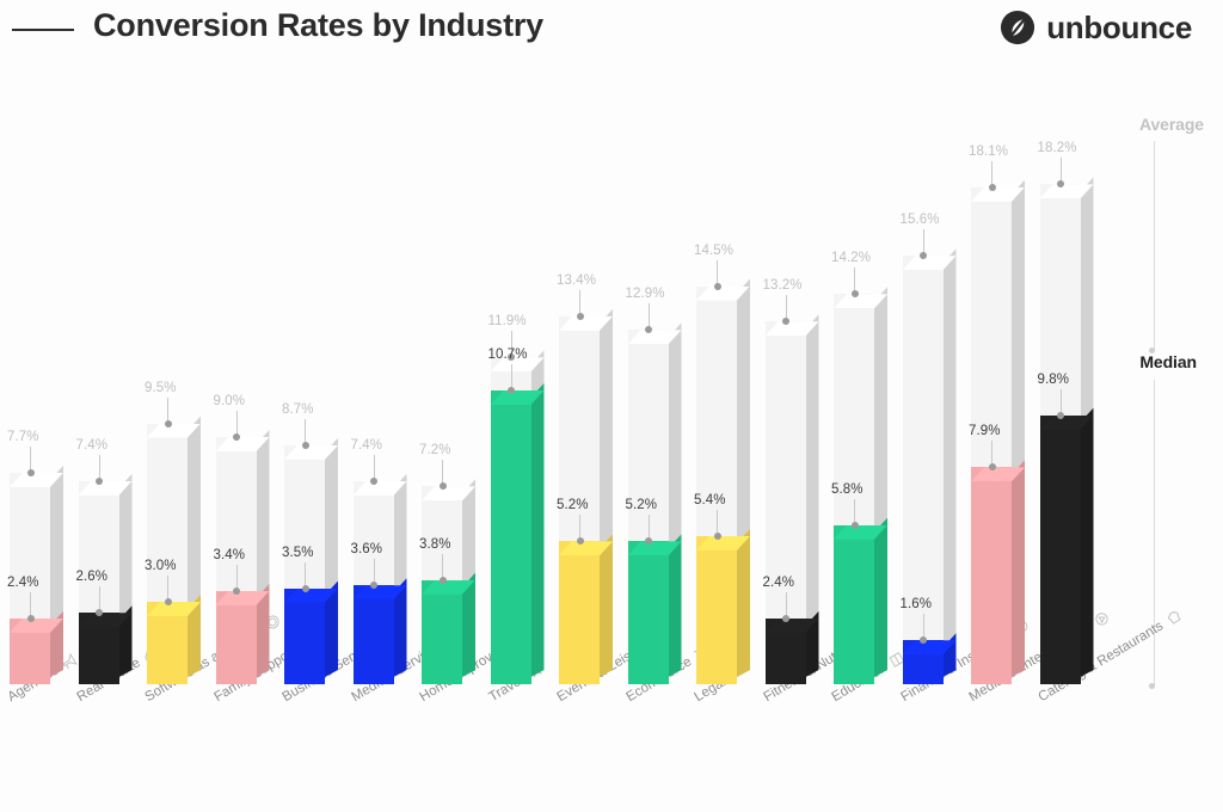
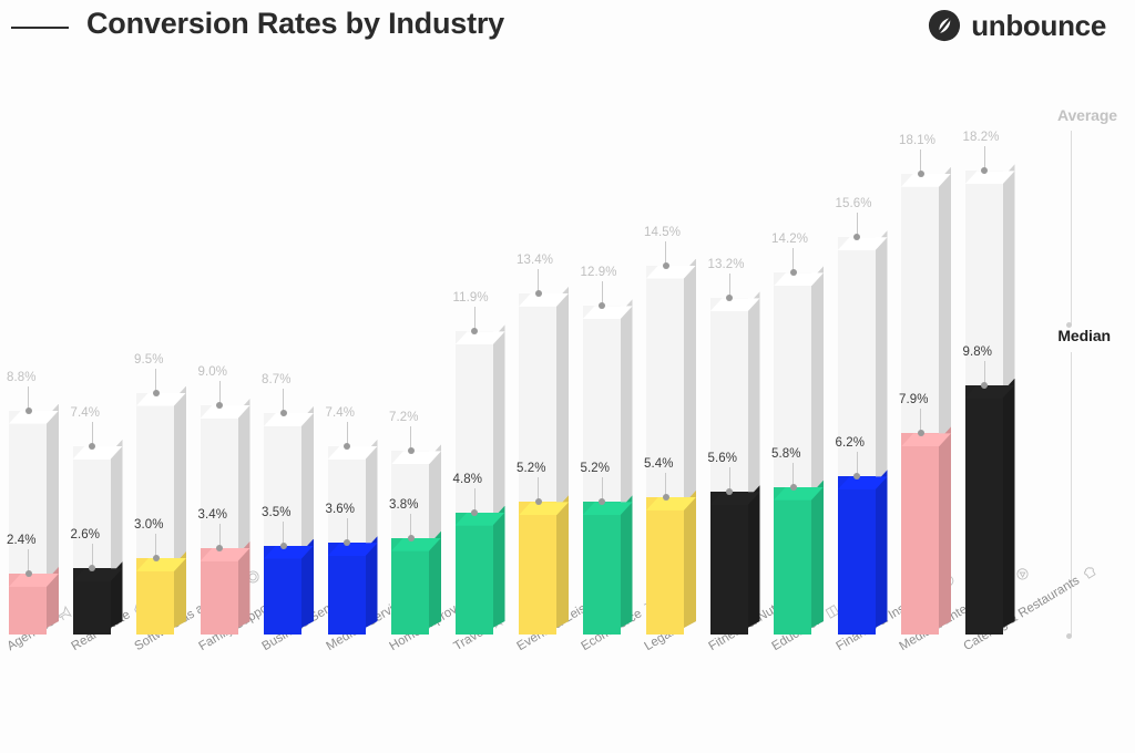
Average/Agencies: 7.7% -> 8.8%
Median/Travel: 10.7% -> 4.8%
Median/Fitness & Nutrition: 2.4% -> 5.6%
Median/Finance & Insurance: 1.6% -> 6.2%
